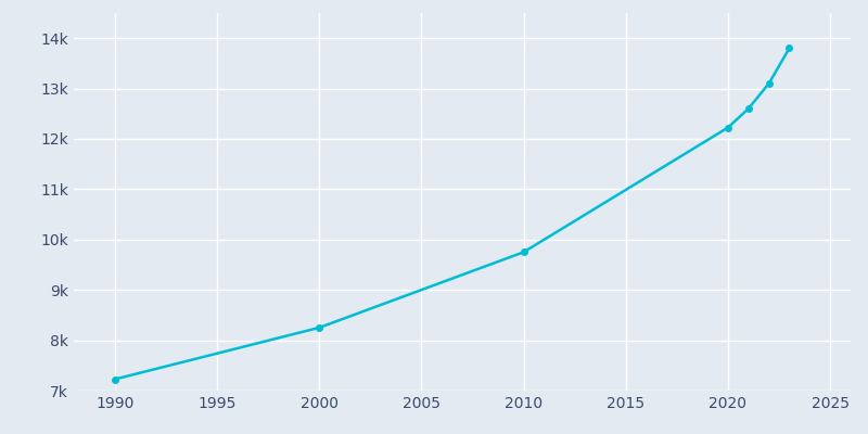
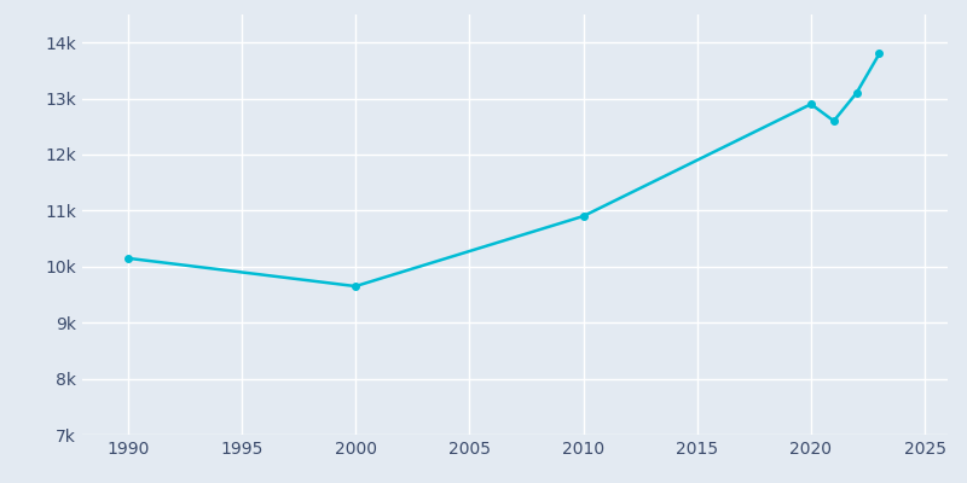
1990: 7.22k -> 10.15k
2000: 8.25k -> 9.65k
2010: 9.75k -> 10.90k
2020: 12.22k -> 12.90k
